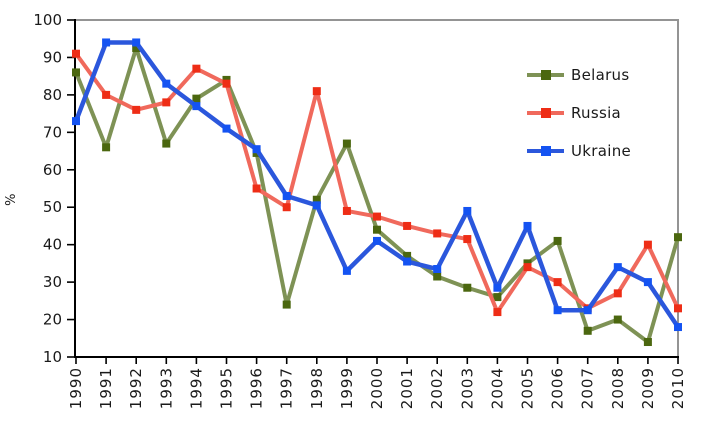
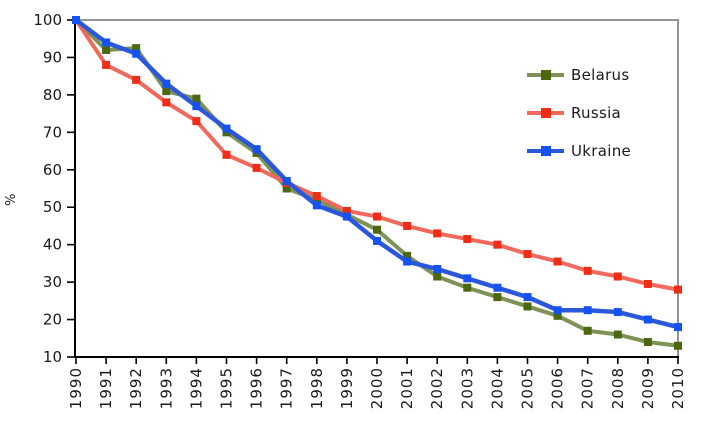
Belarus/1990: 86 -> 100
Russia/1990: 91 -> 100
Ukraine/1990: 73 -> 100
Belarus/1991: 66 -> 92
Russia/1991: 80 -> 88
Russia/1992: 76 -> 84
Ukraine/1992: 94 -> 91
Belarus/1993: 67 -> 81
Russia/1994: 87 -> 73
Belarus/1995: 84 -> 70
Russia/1995: 83 -> 64
Russia/1996: 55 -> 60
Belarus/1997: 24 -> 55
Russia/1997: 50 -> 56
Ukraine/1997: 53 -> 57
Russia/1998: 81 -> 53
Belarus/1999: 67 -> 48
Ukraine/1999: 33 -> 48
Ukraine/2003: 49 -> 31
Russia/2004: 22 -> 40
Belarus/2005: 35 -> 24
Russia/2005: 34 -> 38
Ukraine/2005: 45 -> 26
Belarus/2006: 41 -> 21
Russia/2006: 30 -> 36
Russia/2007: 23 -> 33
Belarus/2008: 20 -> 16
Russia/2008: 27 -> 32
Ukraine/2008: 34 -> 22
Russia/2009: 40 -> 30
Ukraine/2009: 30 -> 20
Belarus/2010: 42 -> 13
Russia/2010: 23 -> 28
